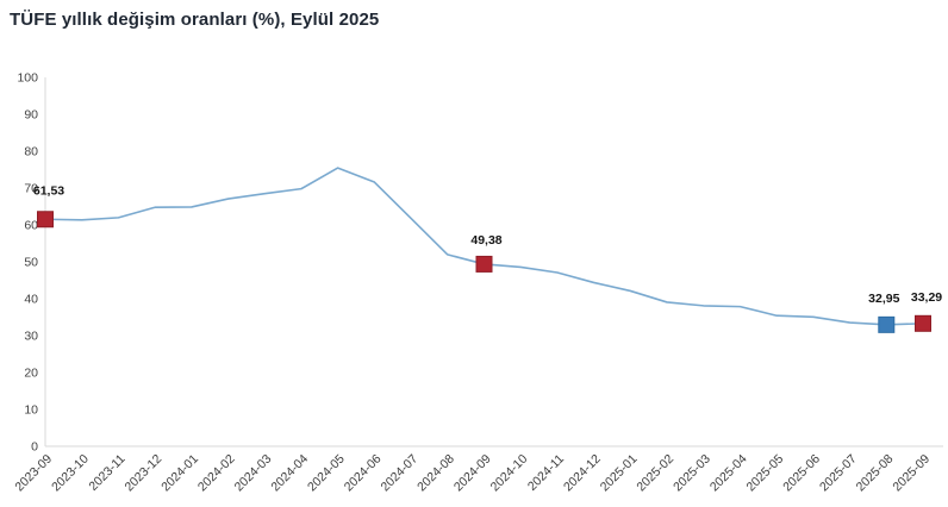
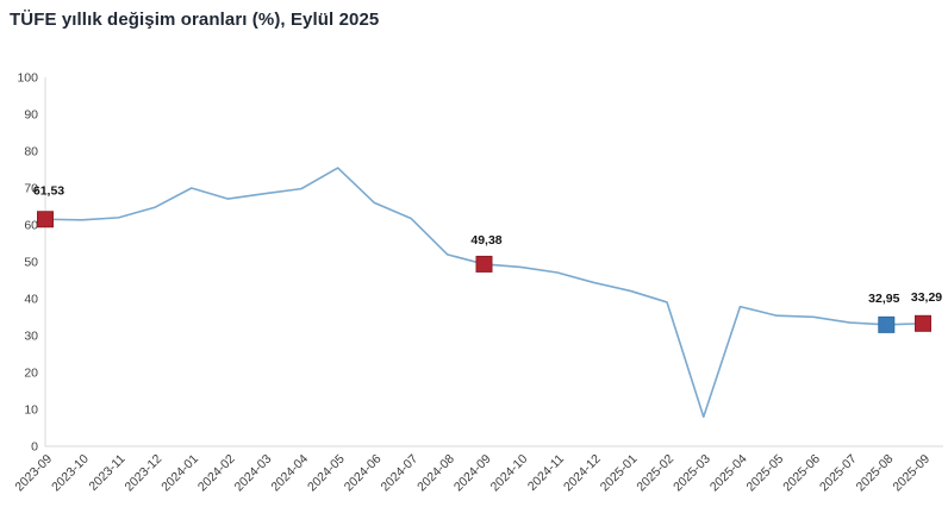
2024-01: 65 -> 70
2024-06: 72 -> 66
2025-03: 38 -> 8
